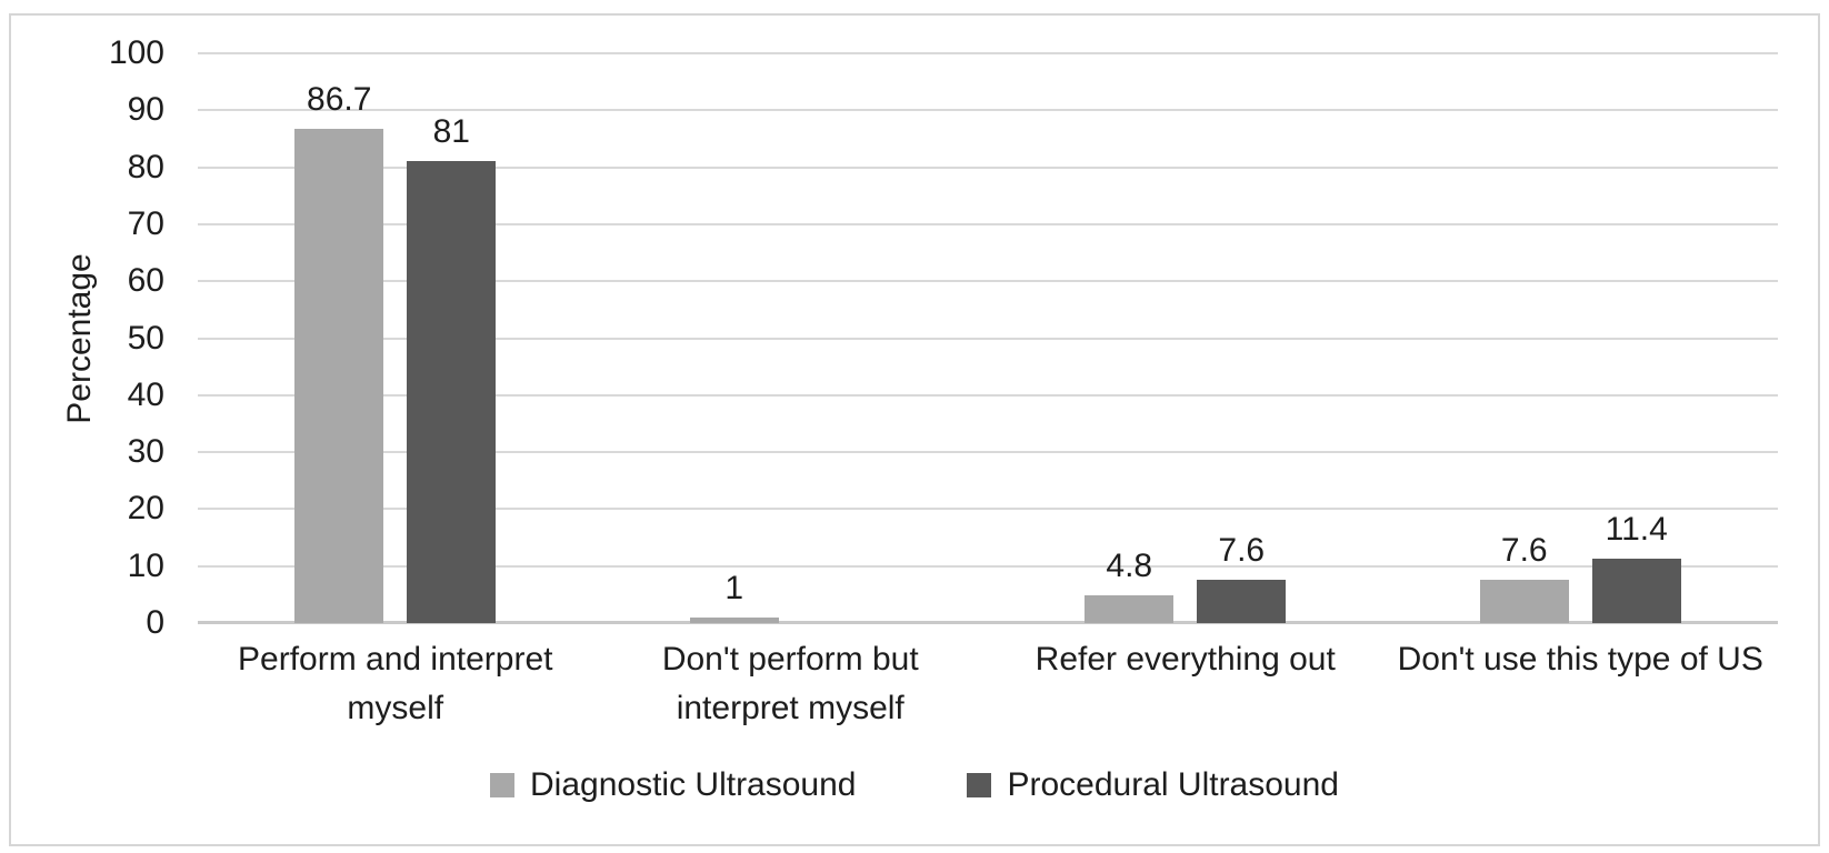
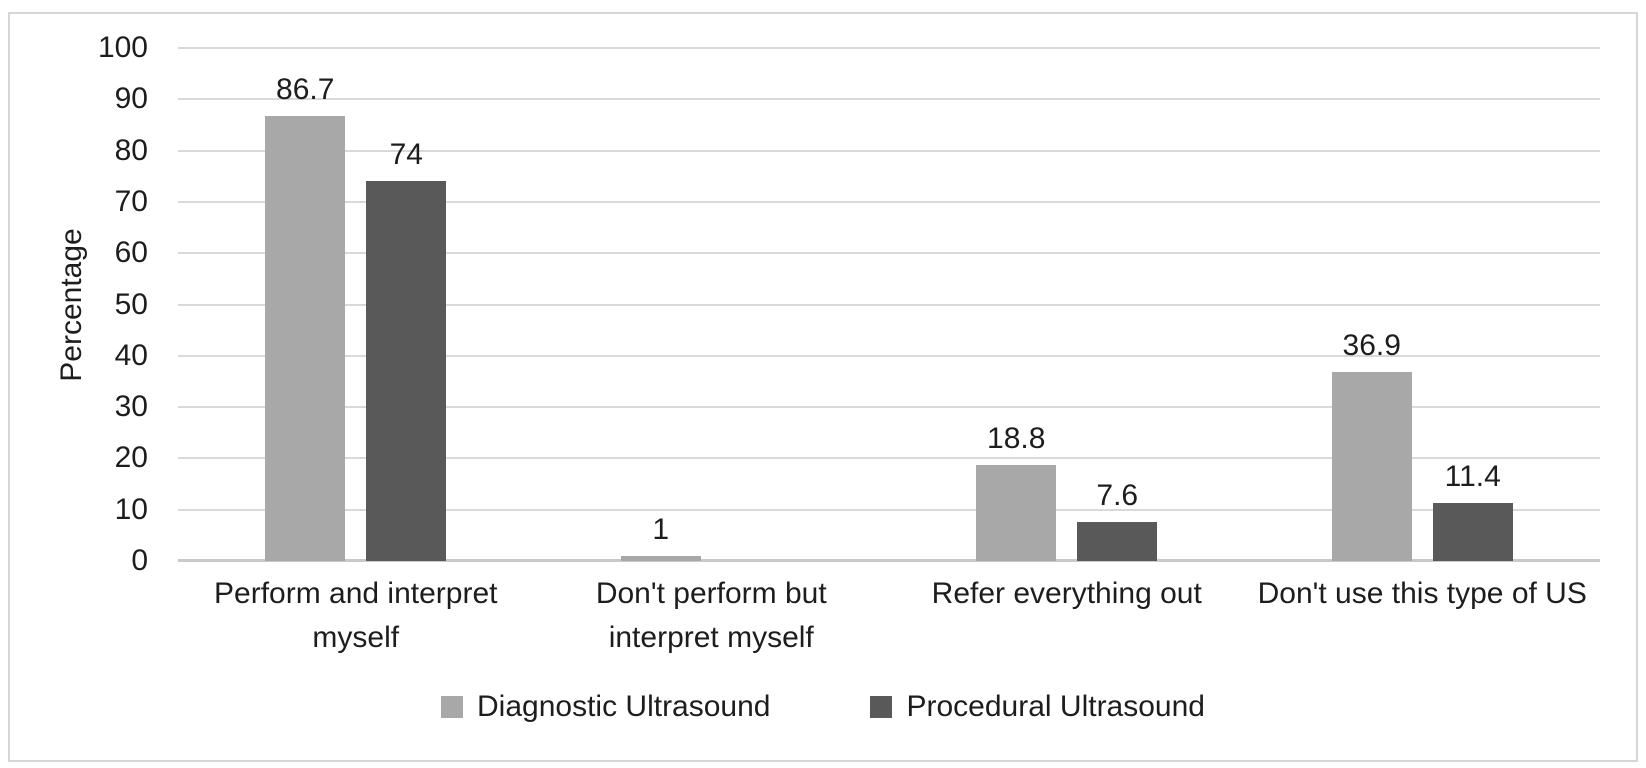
Procedural Ultrasound/Perform and interpret myself: 81 -> 74
Diagnostic Ultrasound/Refer everything out: 4.8 -> 18.8
Diagnostic Ultrasound/Don't use this type of US: 7.6 -> 36.9
